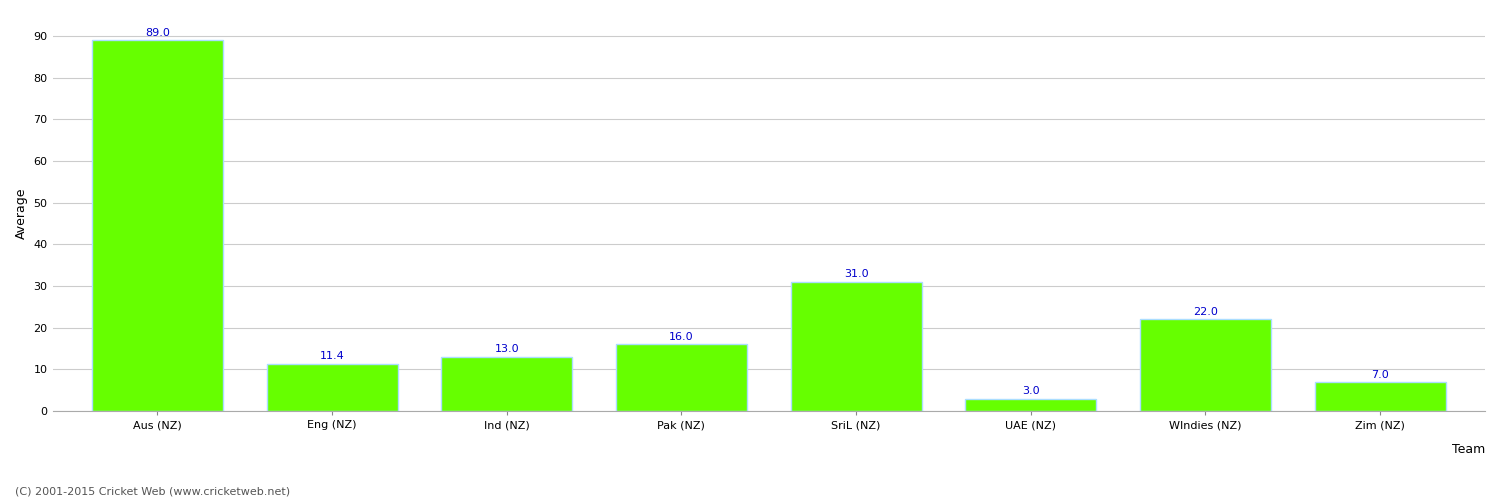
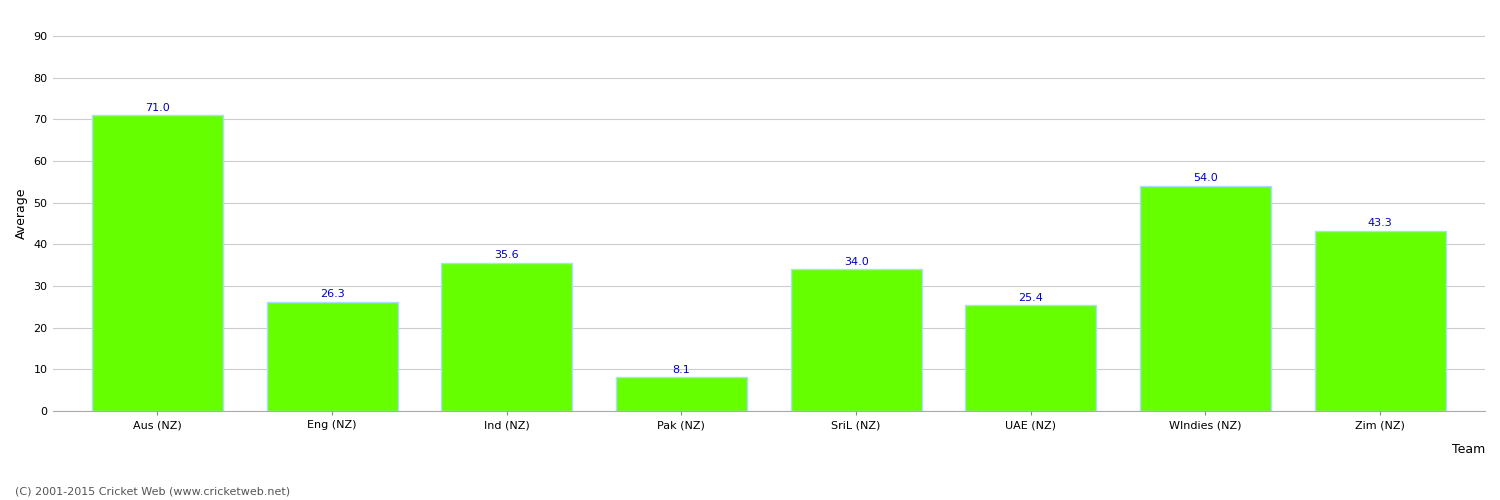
Aus (NZ): 89.0 -> 71.0
Eng (NZ): 11.4 -> 26.3
Ind (NZ): 13.0 -> 35.6
Pak (NZ): 16.0 -> 8.1
SriL (NZ): 31.0 -> 34.0
UAE (NZ): 3.0 -> 25.4
WIndies (NZ): 22.0 -> 54.0
Zim (NZ): 7.0 -> 43.3
